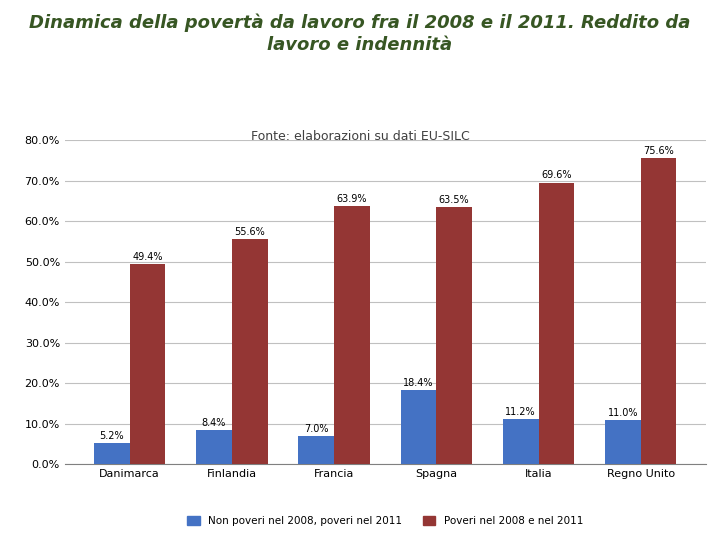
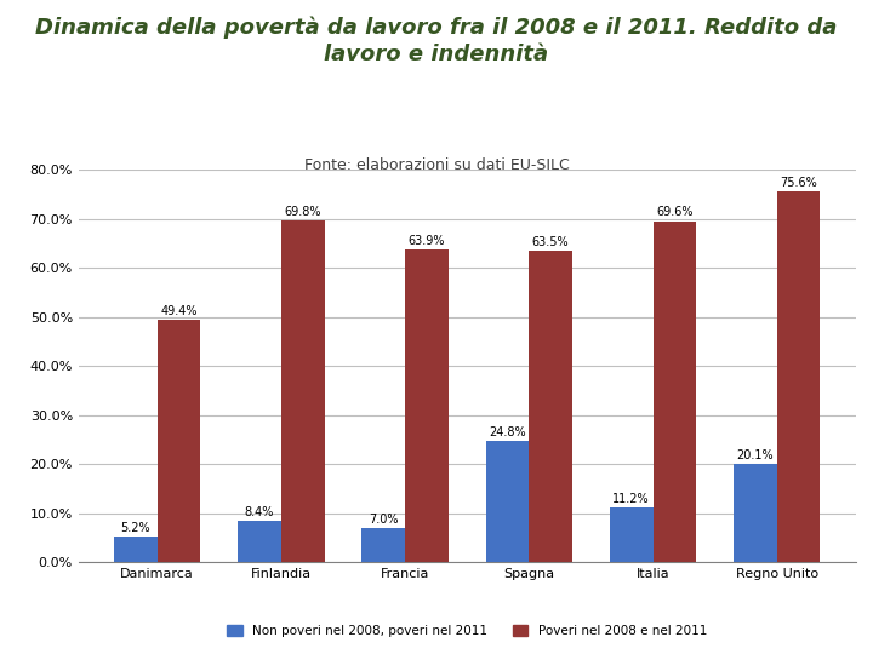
Poveri nel 2008 e nel 2011/Finlandia: 55.6% -> 69.8%
Non poveri nel 2008, poveri nel 2011/Spagna: 18.4% -> 24.8%
Non poveri nel 2008, poveri nel 2011/Regno Unito: 11.0% -> 20.1%
